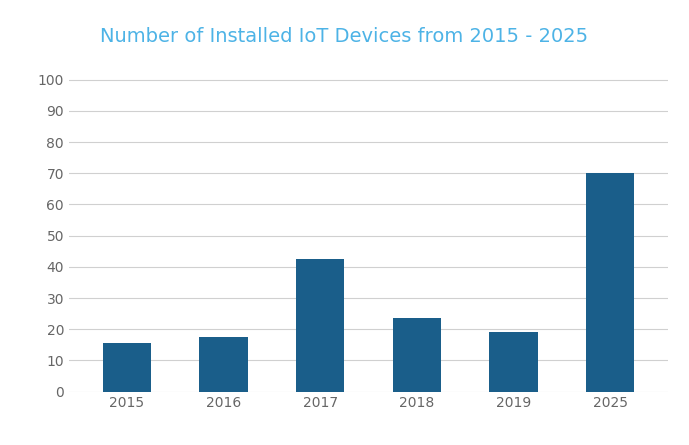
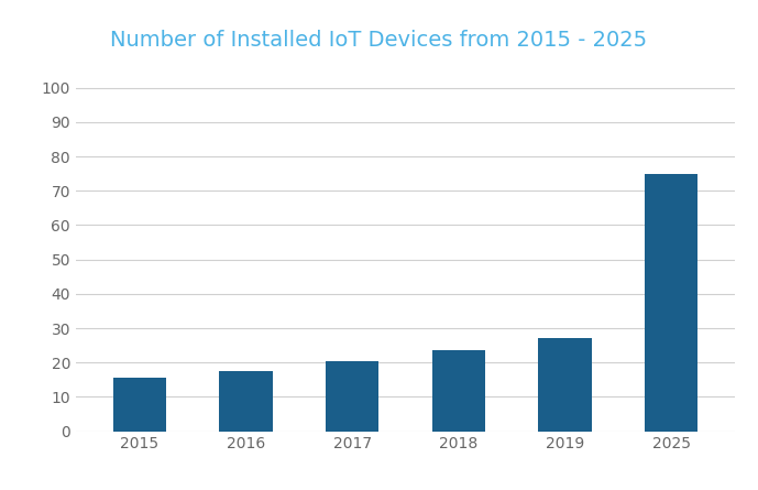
2017: 42.5 -> 20.5
2019: 19.0 -> 27.0
2025: 70.0 -> 75.0
